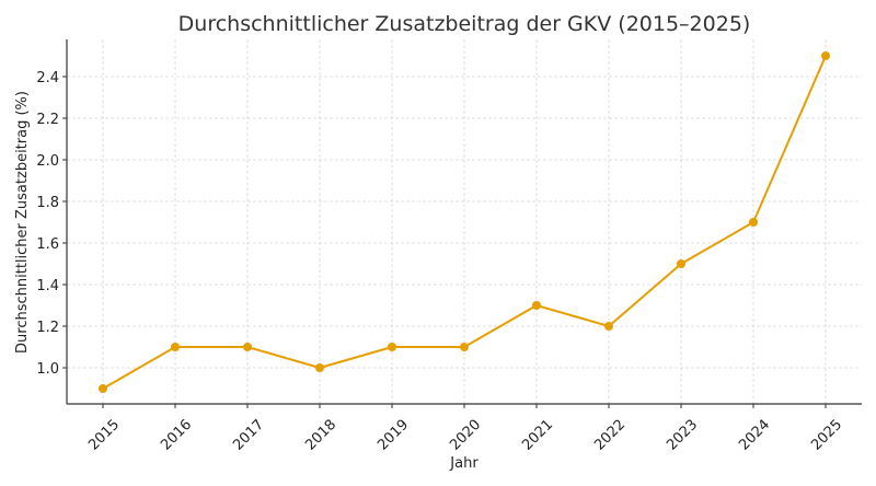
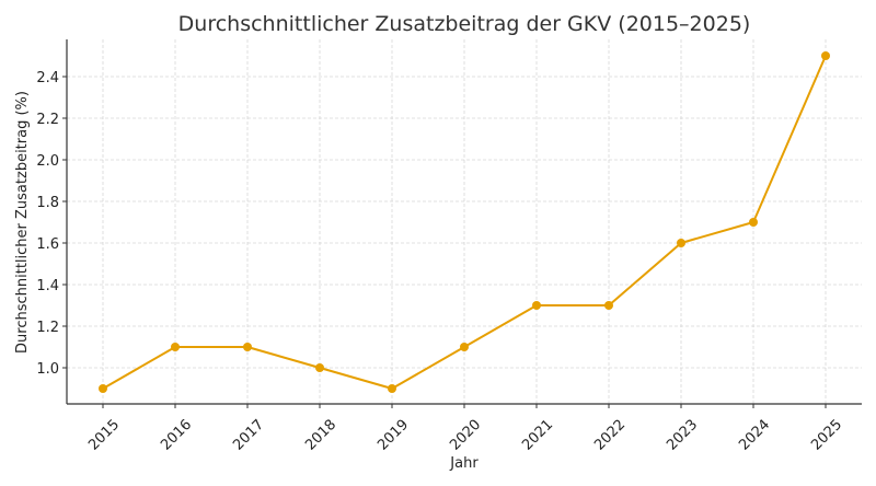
2019: 1.1 -> 0.9
2022: 1.2 -> 1.3
2023: 1.5 -> 1.6
